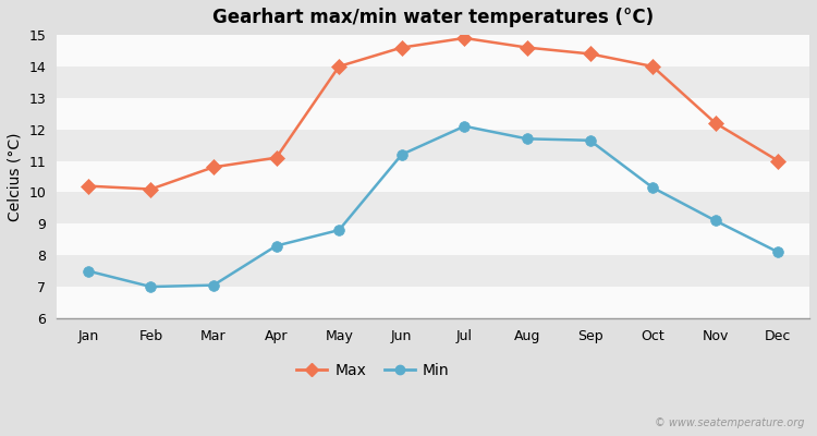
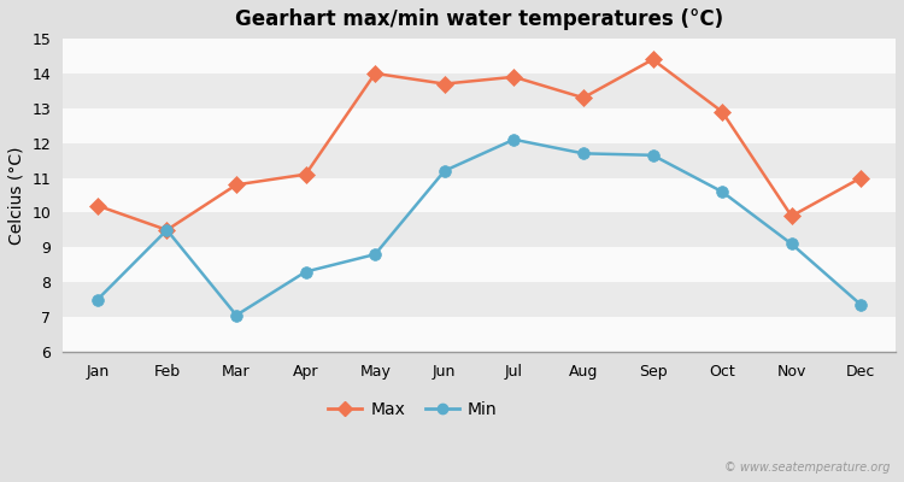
Max/Feb: 10.1 -> 9.5
Min/Feb: 7.00 -> 9.50
Max/Jun: 14.6 -> 13.7
Max/Jul: 14.9 -> 13.9
Max/Aug: 14.6 -> 13.3
Max/Oct: 14.0 -> 12.9
Min/Oct: 10.15 -> 10.60
Max/Nov: 12.2 -> 9.9
Min/Dec: 8.10 -> 7.35
